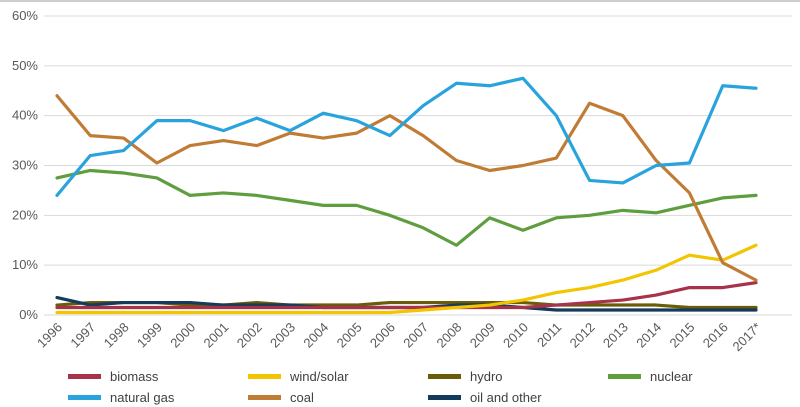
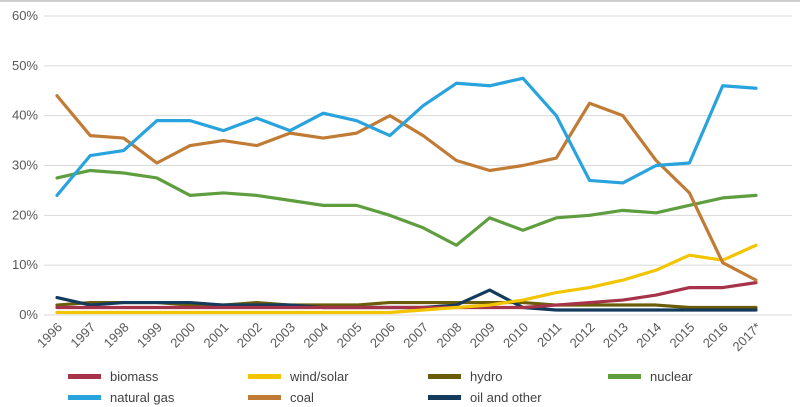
oil and other/2009: 2% -> 5%
